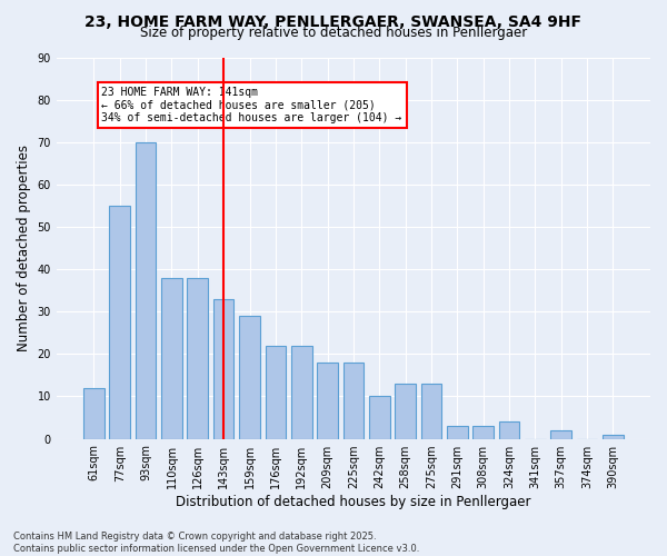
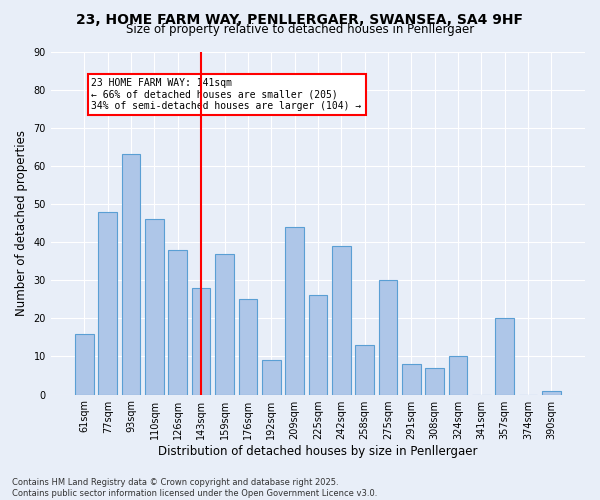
61sqm: 12 -> 16
77sqm: 55 -> 48
93sqm: 70 -> 63
110sqm: 38 -> 46
143sqm: 33 -> 28
159sqm: 29 -> 37
176sqm: 22 -> 25
192sqm: 22 -> 9
209sqm: 18 -> 44
225sqm: 18 -> 26
242sqm: 10 -> 39
275sqm: 13 -> 30
291sqm: 3 -> 8
308sqm: 3 -> 7
324sqm: 4 -> 10
357sqm: 2 -> 20
